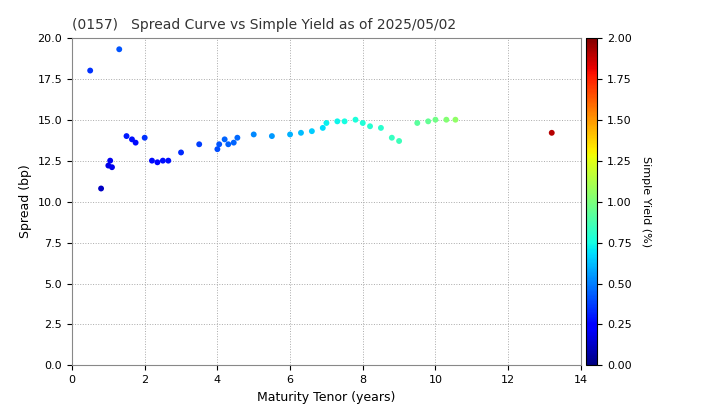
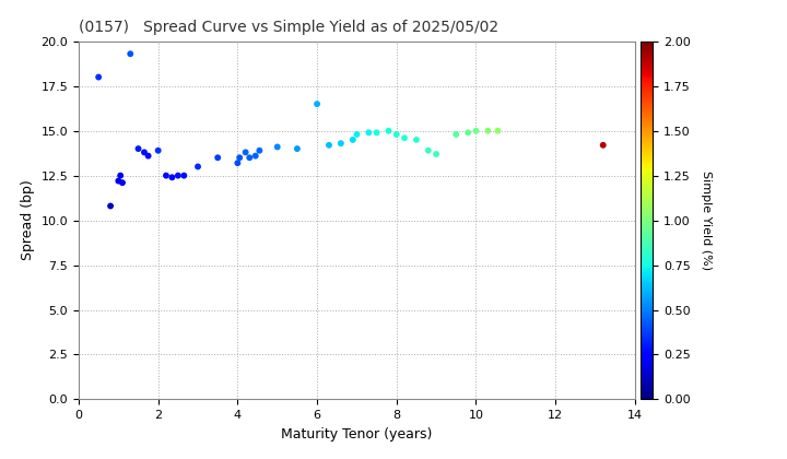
6: 14.1 -> 16.5
